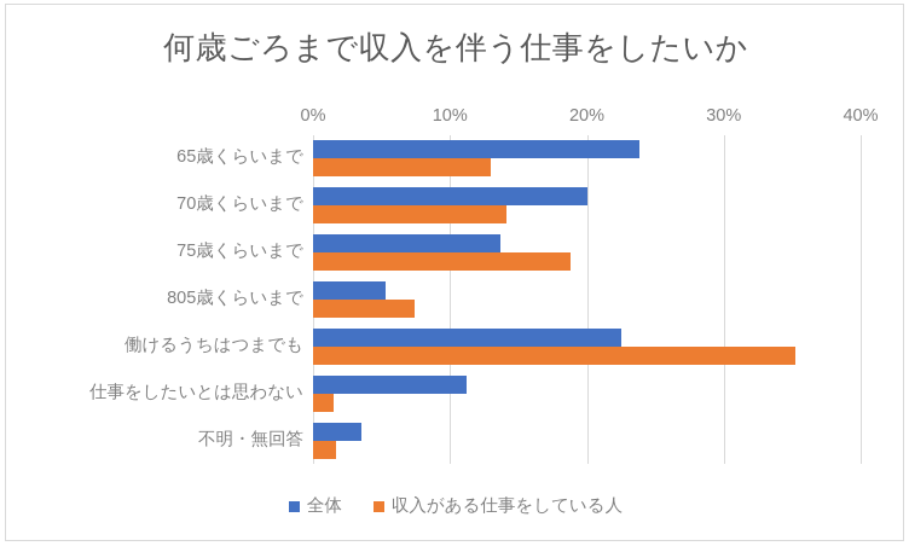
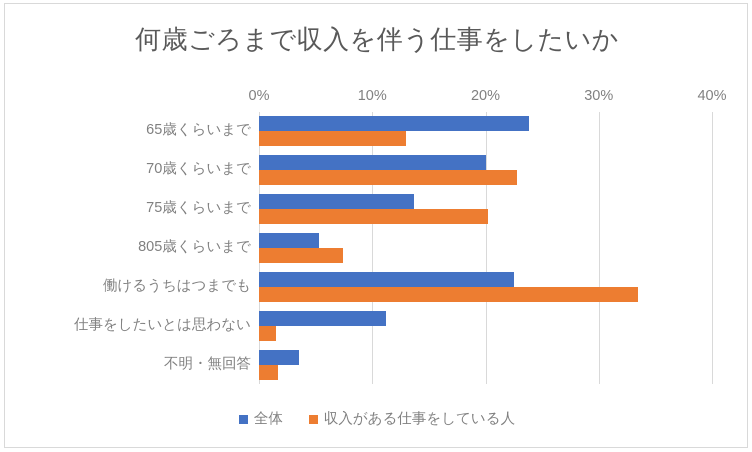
収入がある仕事をしている人/70歳くらいまで: 14.1% -> 22.8%
収入がある仕事をしている人/75歳くらいまで: 18.8% -> 20.2%
収入がある仕事をしている人/働けるうちはつまでも: 35.2% -> 33.5%
